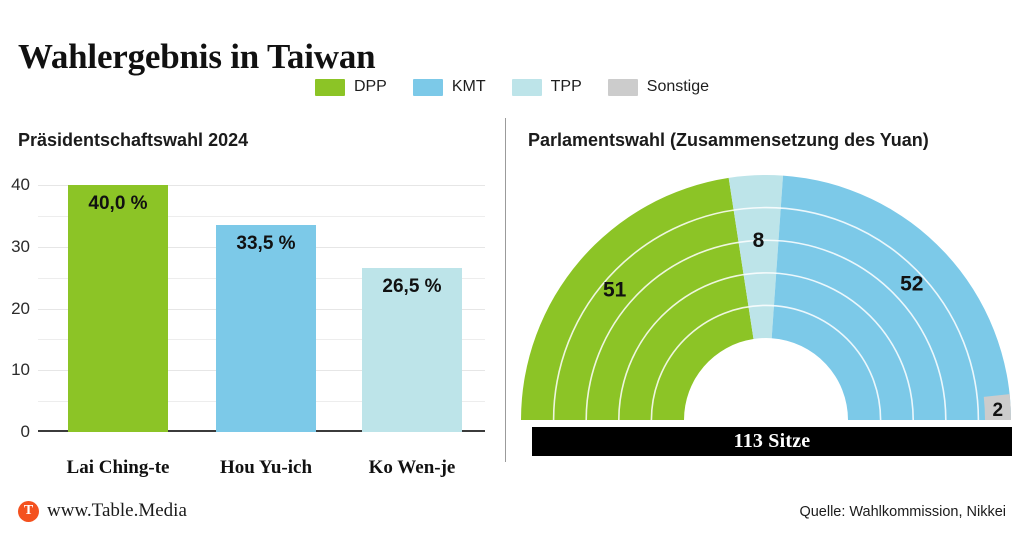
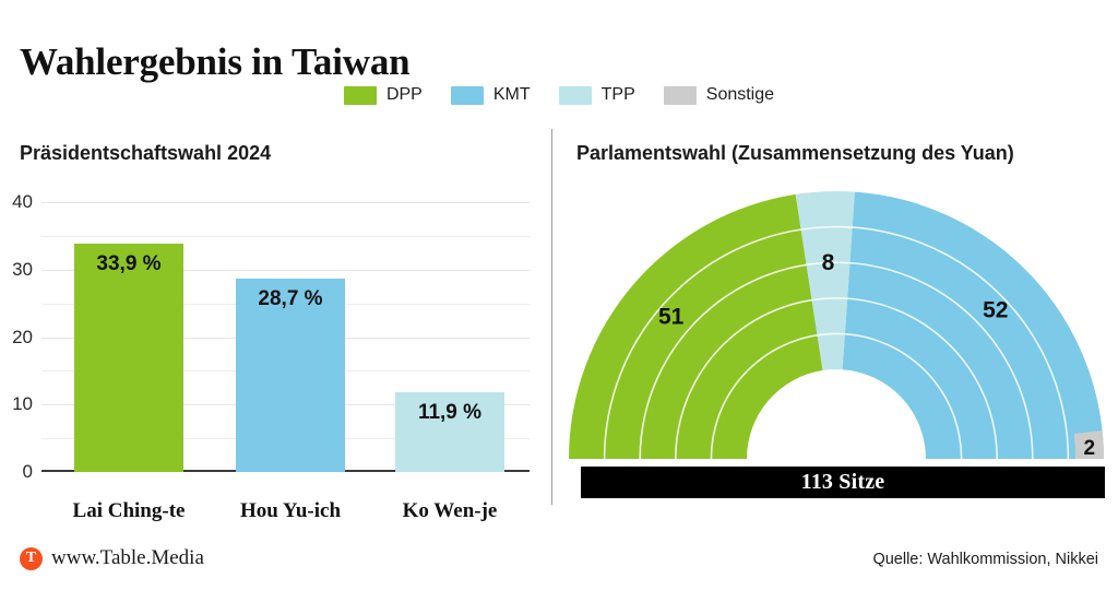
Präsidentschaftswahl 2024/Lai Ching-te: 40,0 -> 33,9
Präsidentschaftswahl 2024/Hou Yu-ich: 33,5 -> 28,7
Präsidentschaftswahl 2024/Ko Wen-je: 26,5 -> 11,9
